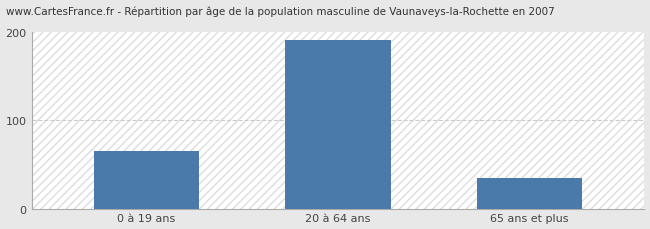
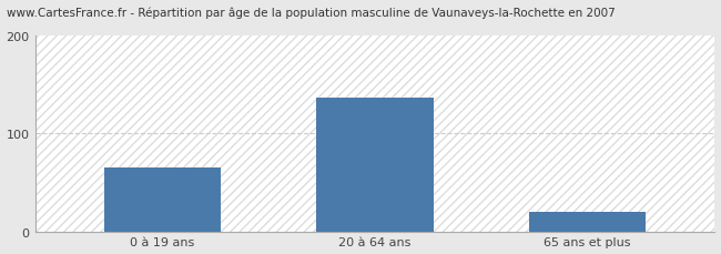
20 à 64 ans: 190 -> 136
65 ans et plus: 35 -> 20
